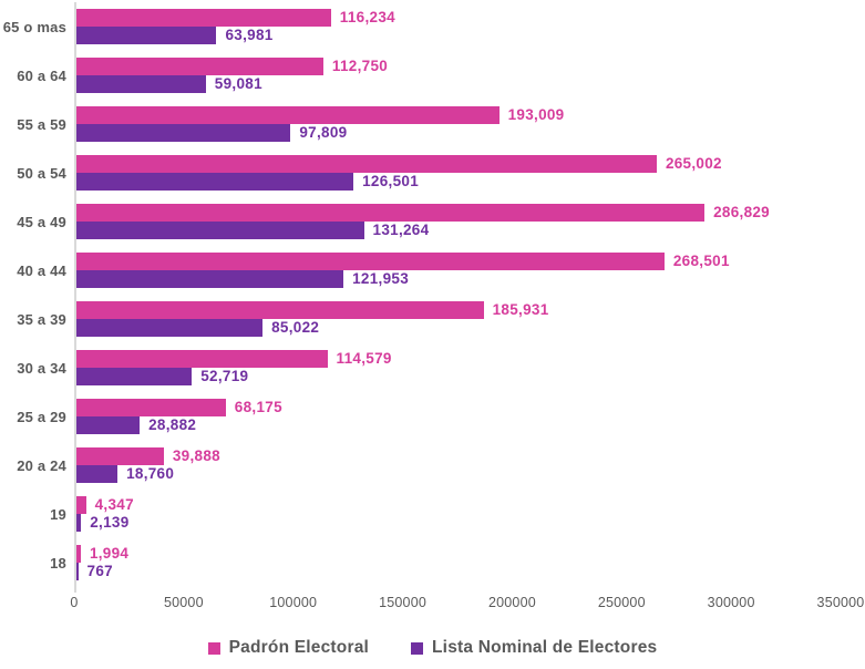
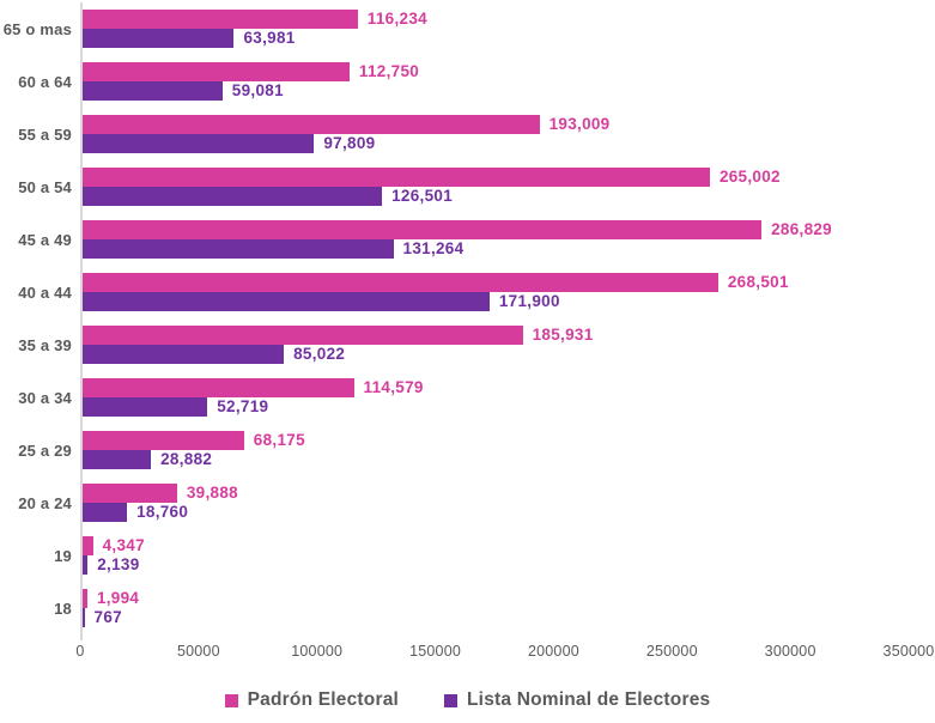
Lista Nominal de Electores/40 a 44: 121,953 -> 171,900
